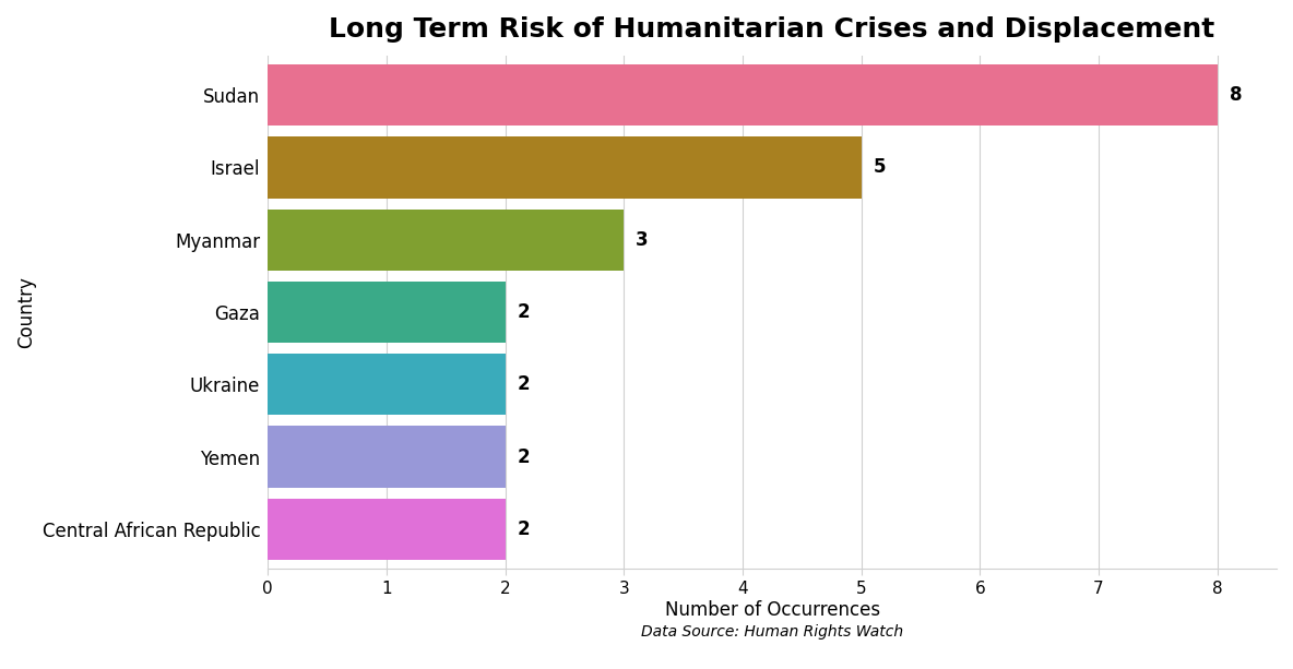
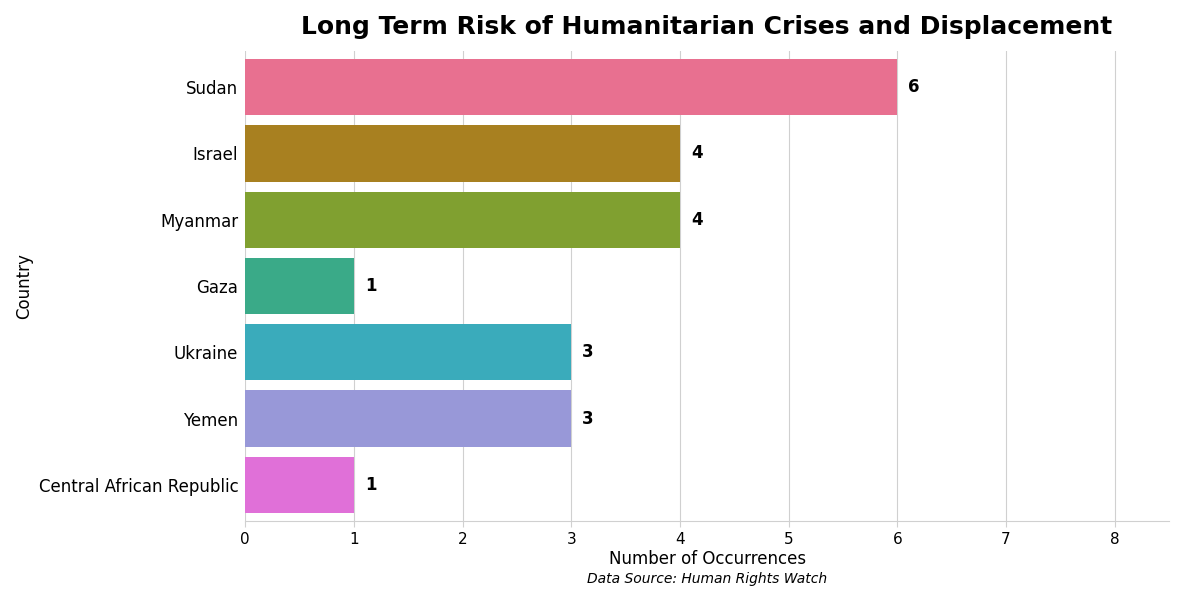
Sudan: 8 -> 6
Israel: 5 -> 4
Myanmar: 3 -> 4
Gaza: 2 -> 1
Ukraine: 2 -> 3
Yemen: 2 -> 3
Central African Republic: 2 -> 1
